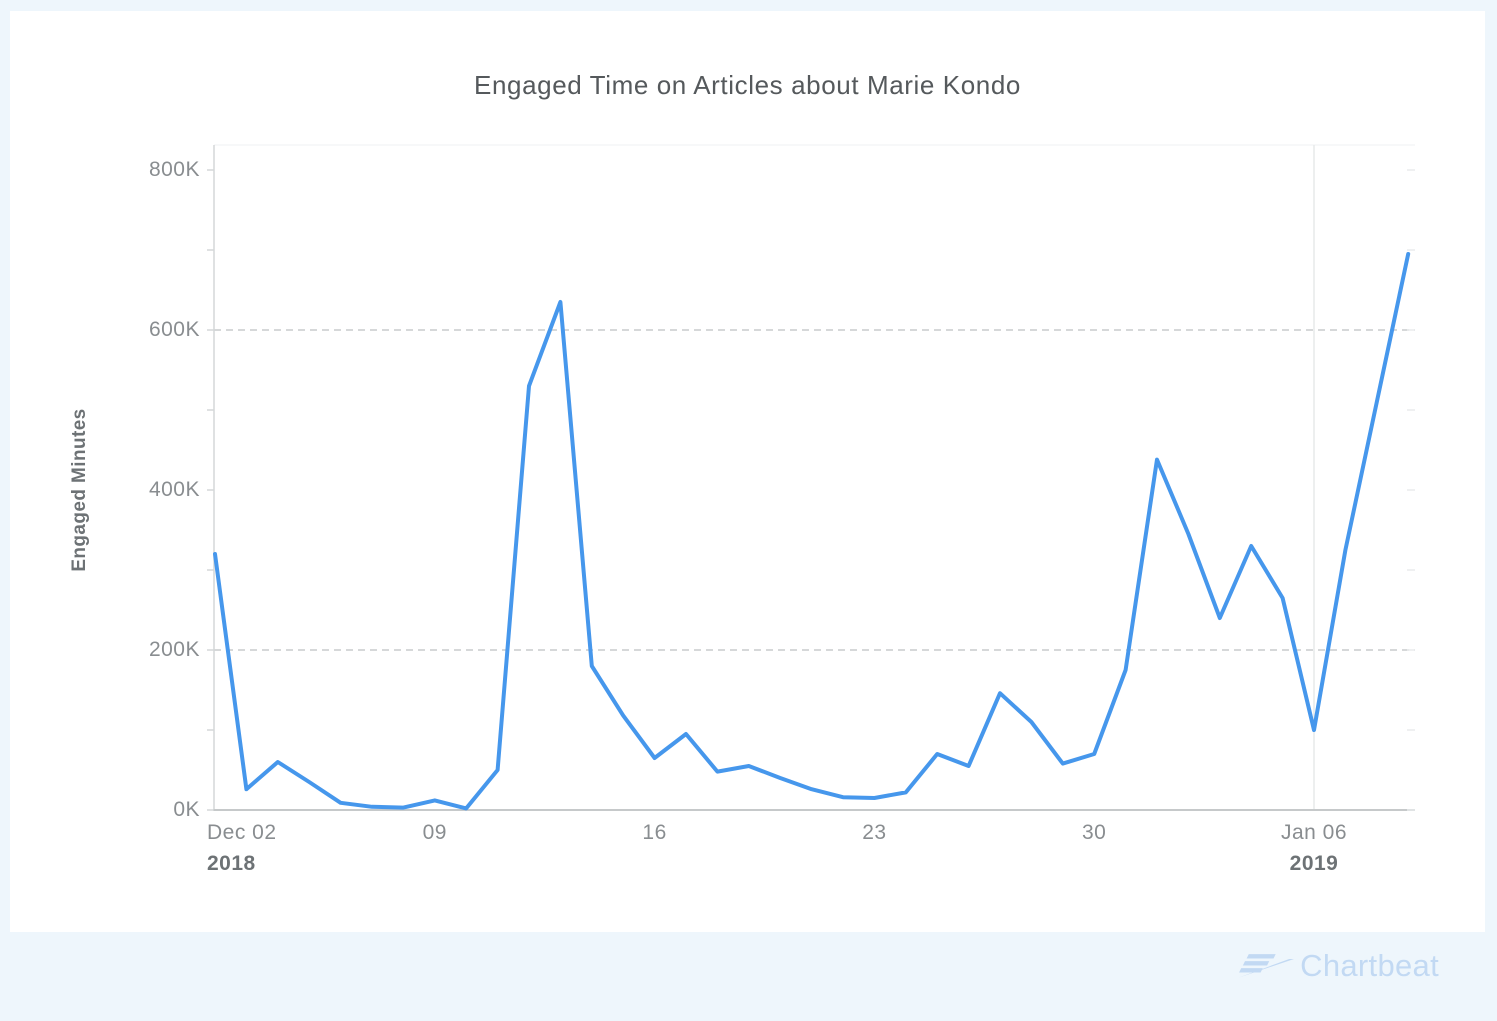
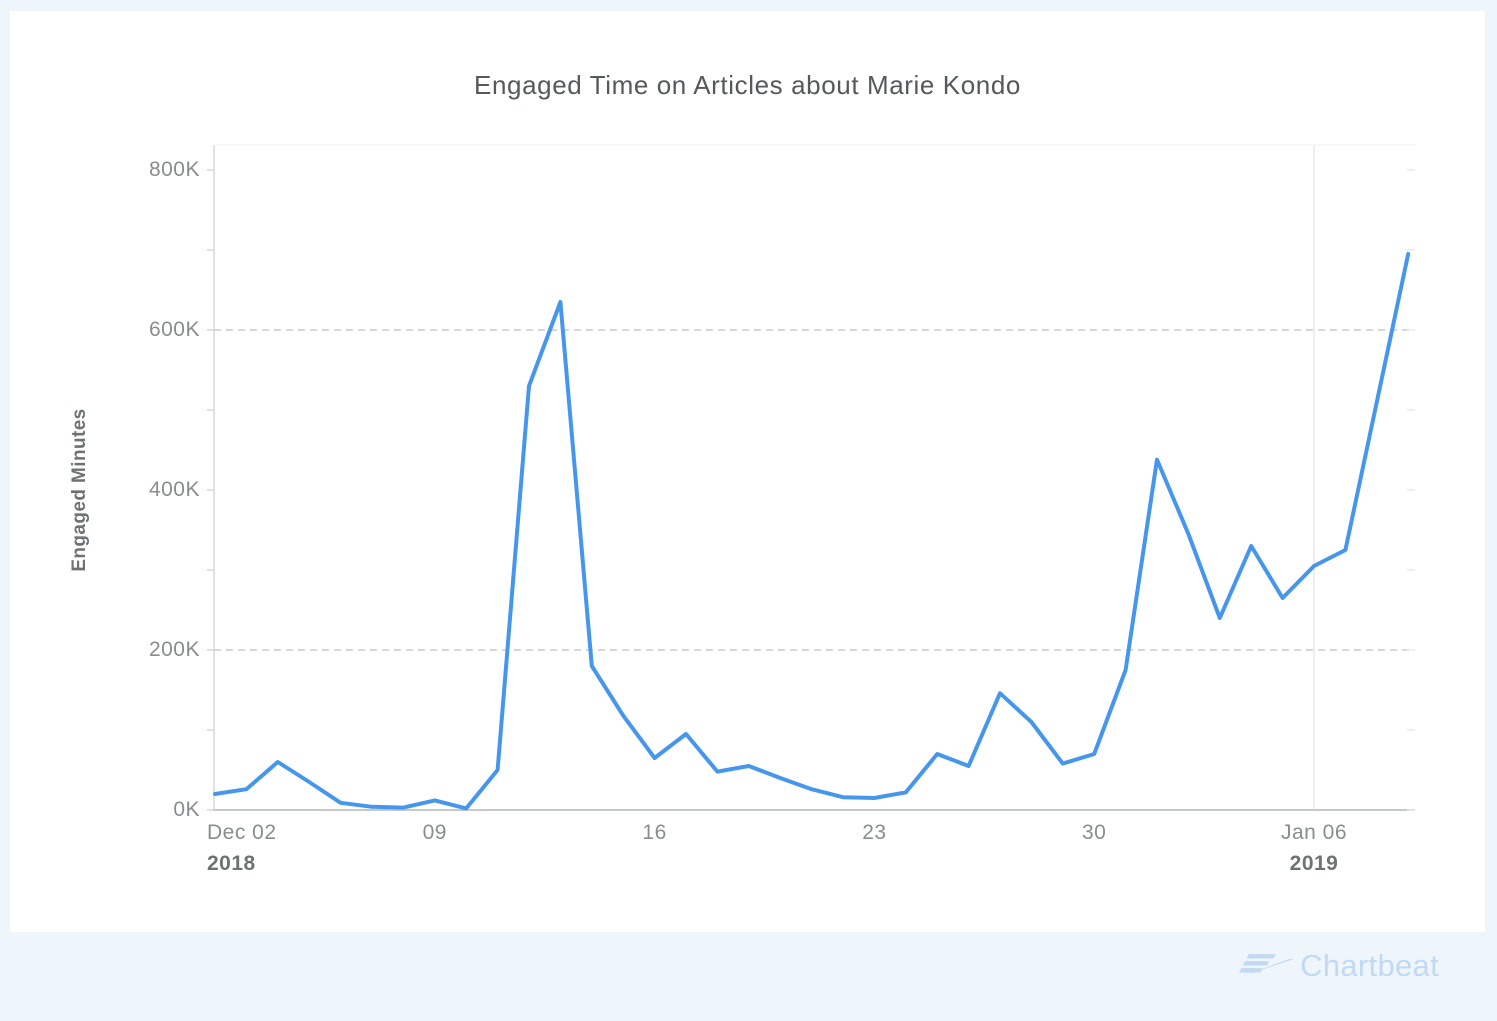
Dec 02: 320K -> 20K
Jan 06: 100K -> 300K
